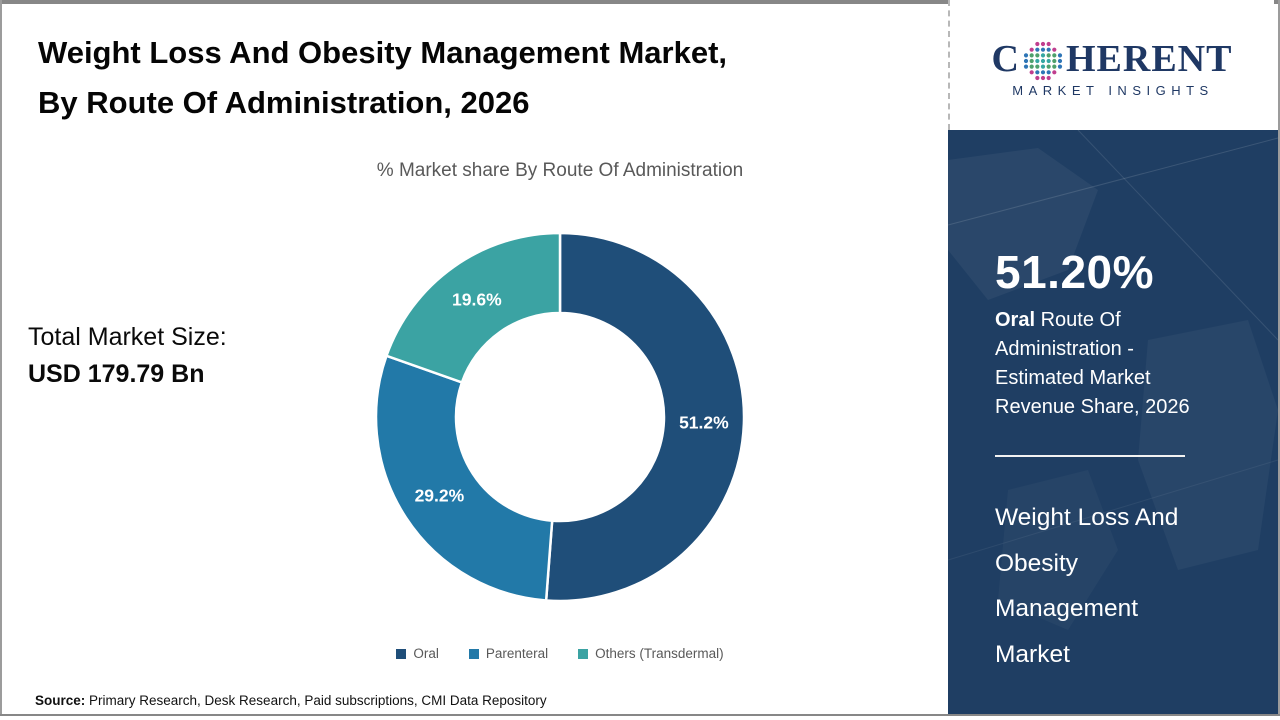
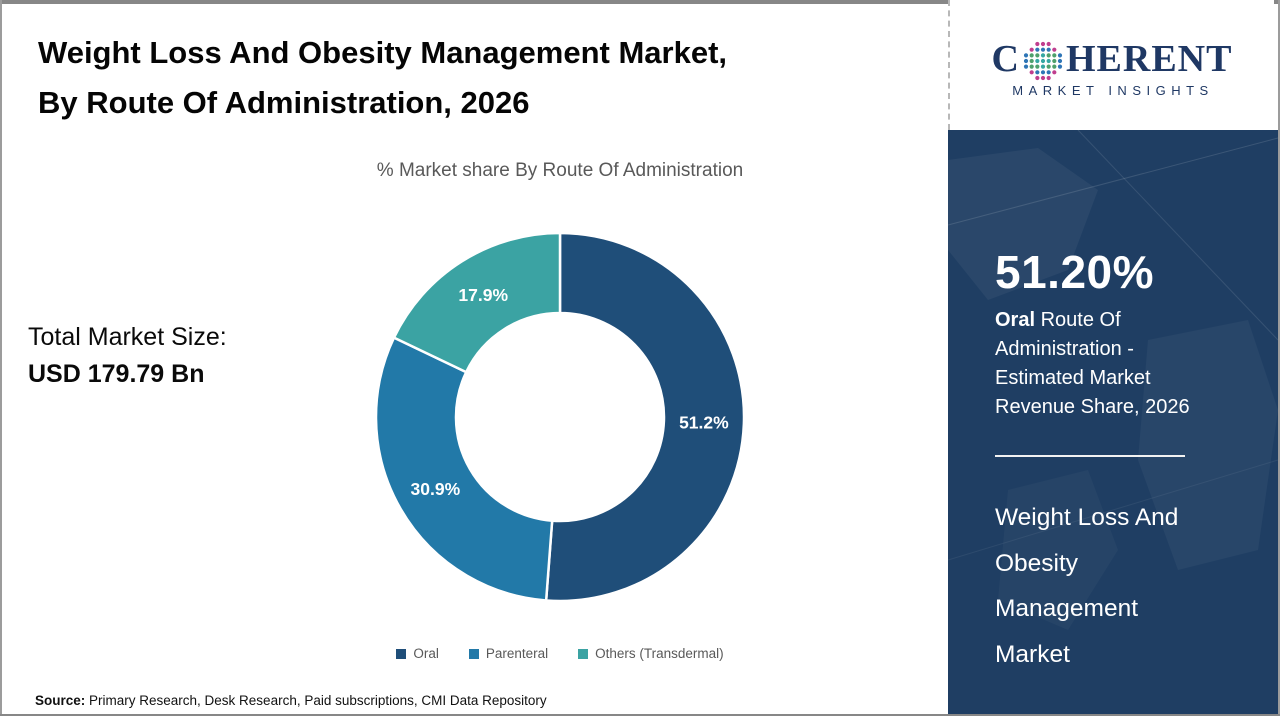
Parenteral: 29.2% -> 30.9%
Others (Transdermal): 19.6% -> 17.9%
